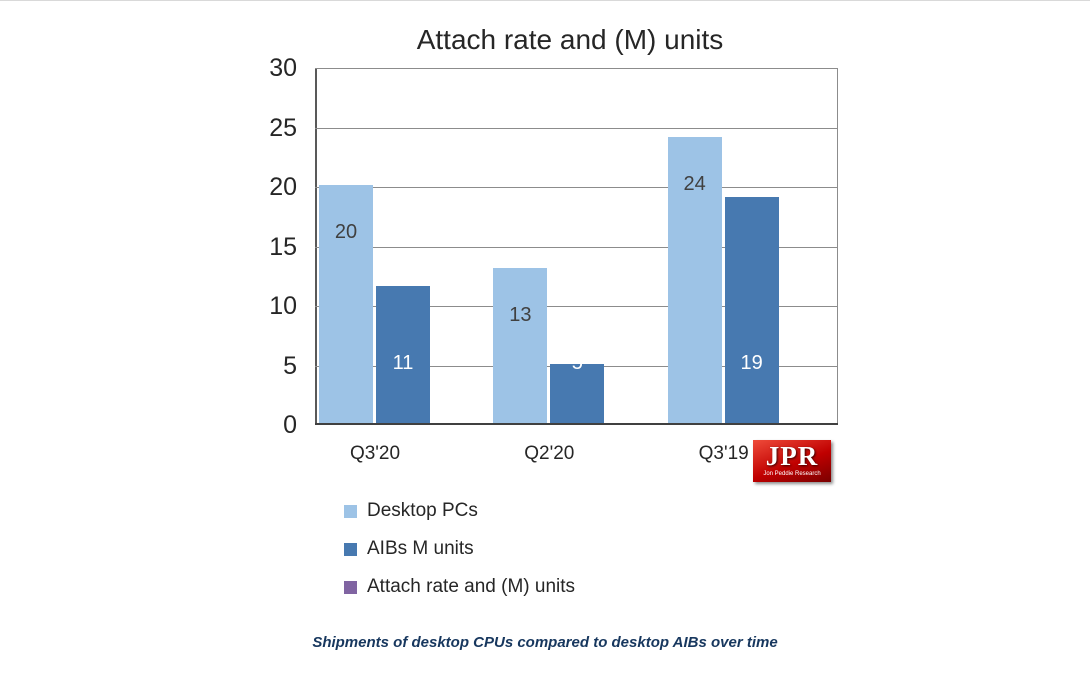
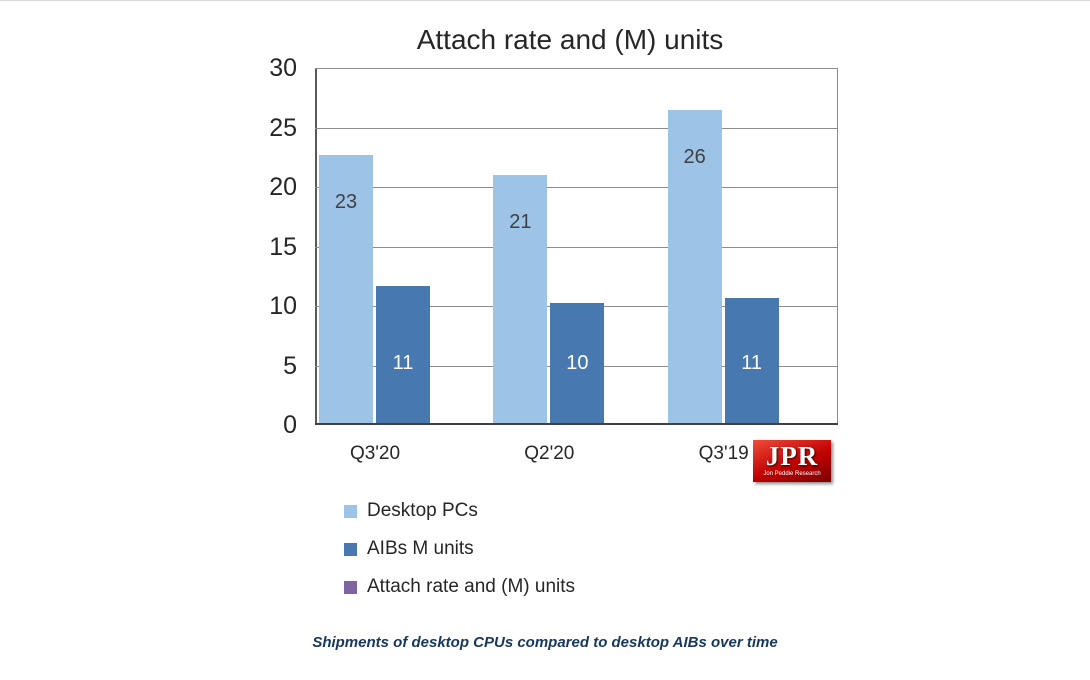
Desktop PCs/Q3'20: 20 -> 23
Desktop PCs/Q2'20: 13 -> 21
AIBs M units/Q2'20: 5 -> 10
Desktop PCs/Q3'19: 24 -> 26
AIBs M units/Q3'19: 19 -> 11
